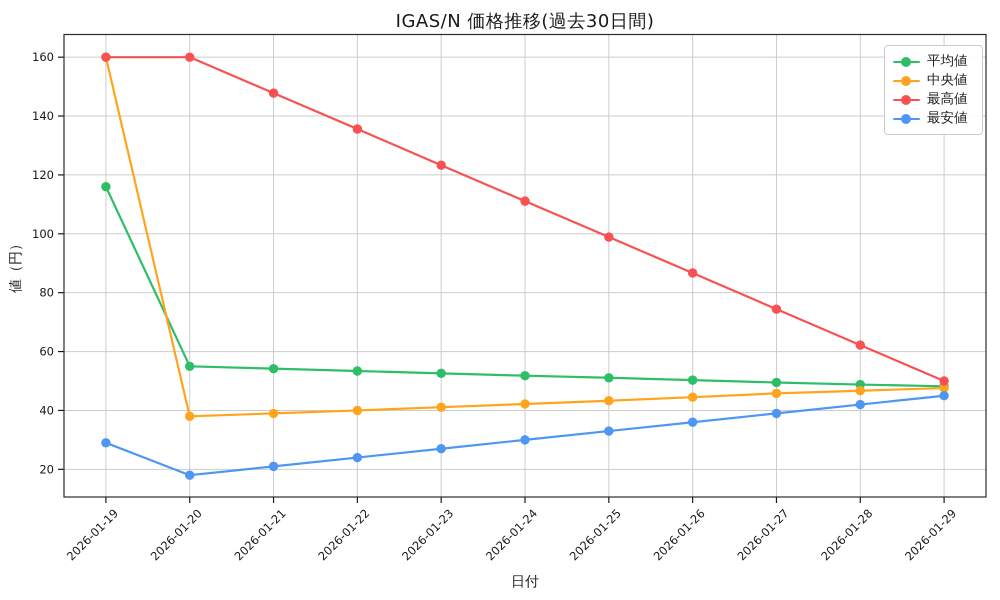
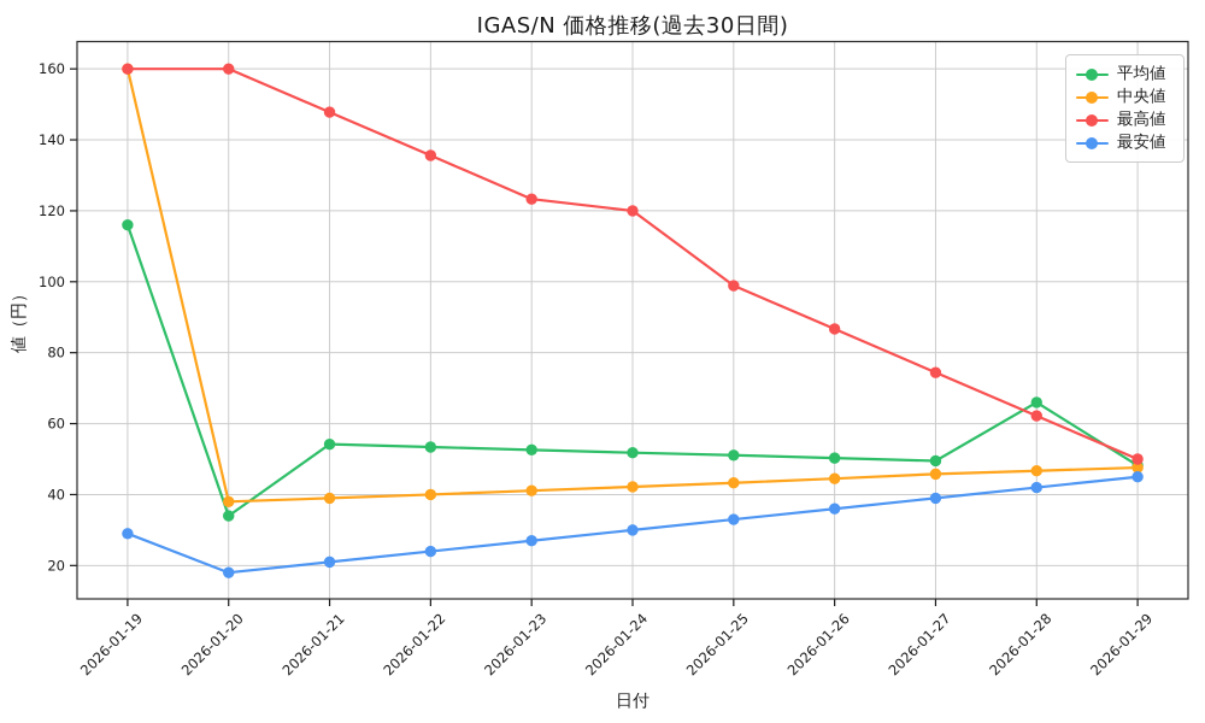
平均値/2026-01-20: 55 -> 34
最高値/2026-01-24: 111 -> 120
平均値/2026-01-28: 49 -> 66
